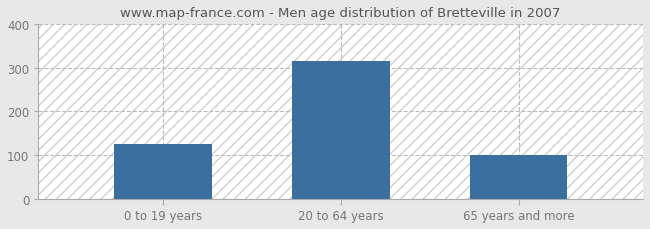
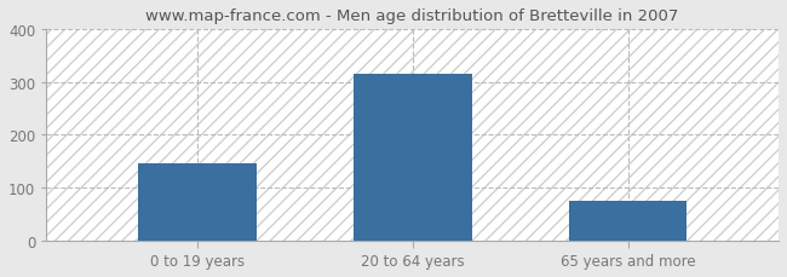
0 to 19 years: 125 -> 145
65 years and more: 100 -> 75
